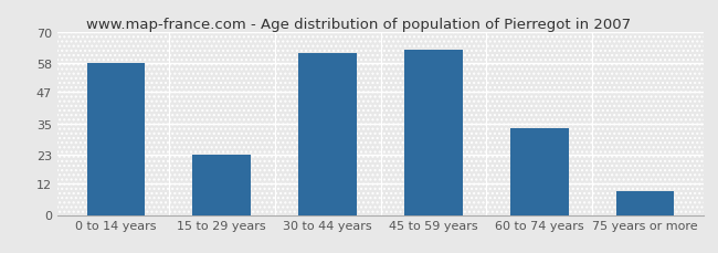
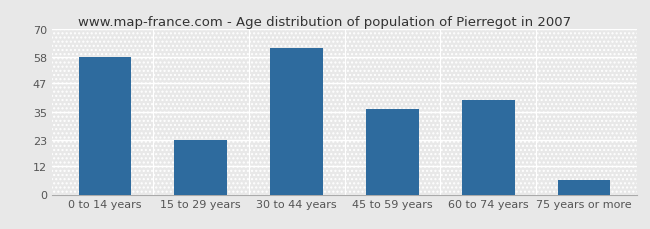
45 to 59 years: 63 -> 36
60 to 74 years: 33 -> 40
75 years or more: 9 -> 6
